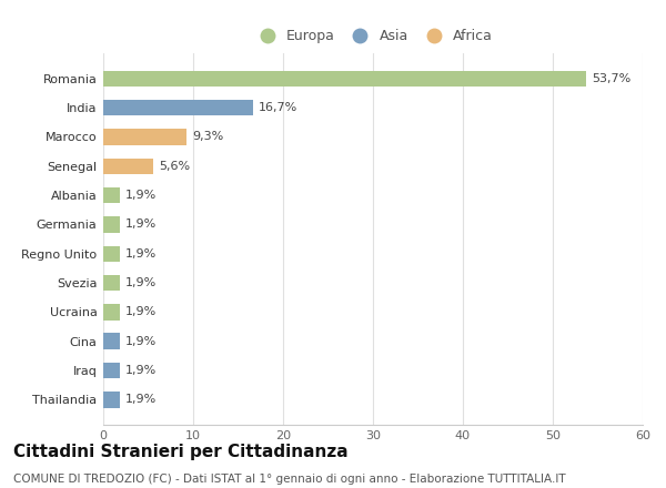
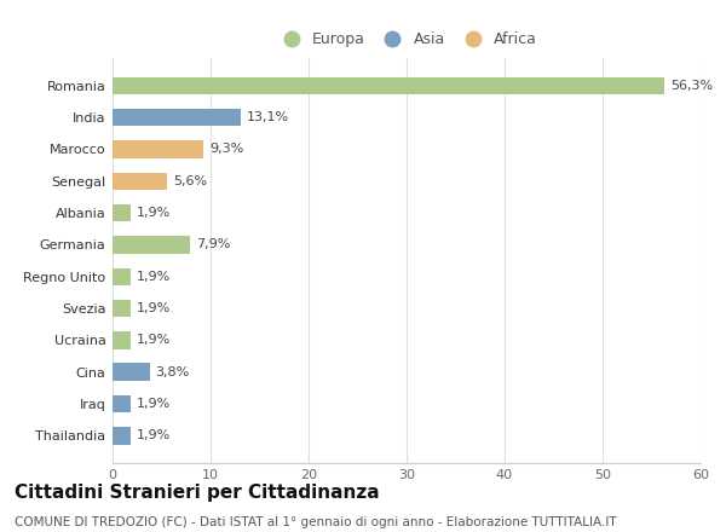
Romania: 53,7% -> 56,3%
India: 16,7% -> 13,1%
Germania: 1,9% -> 7,9%
Cina: 1,9% -> 3,8%
